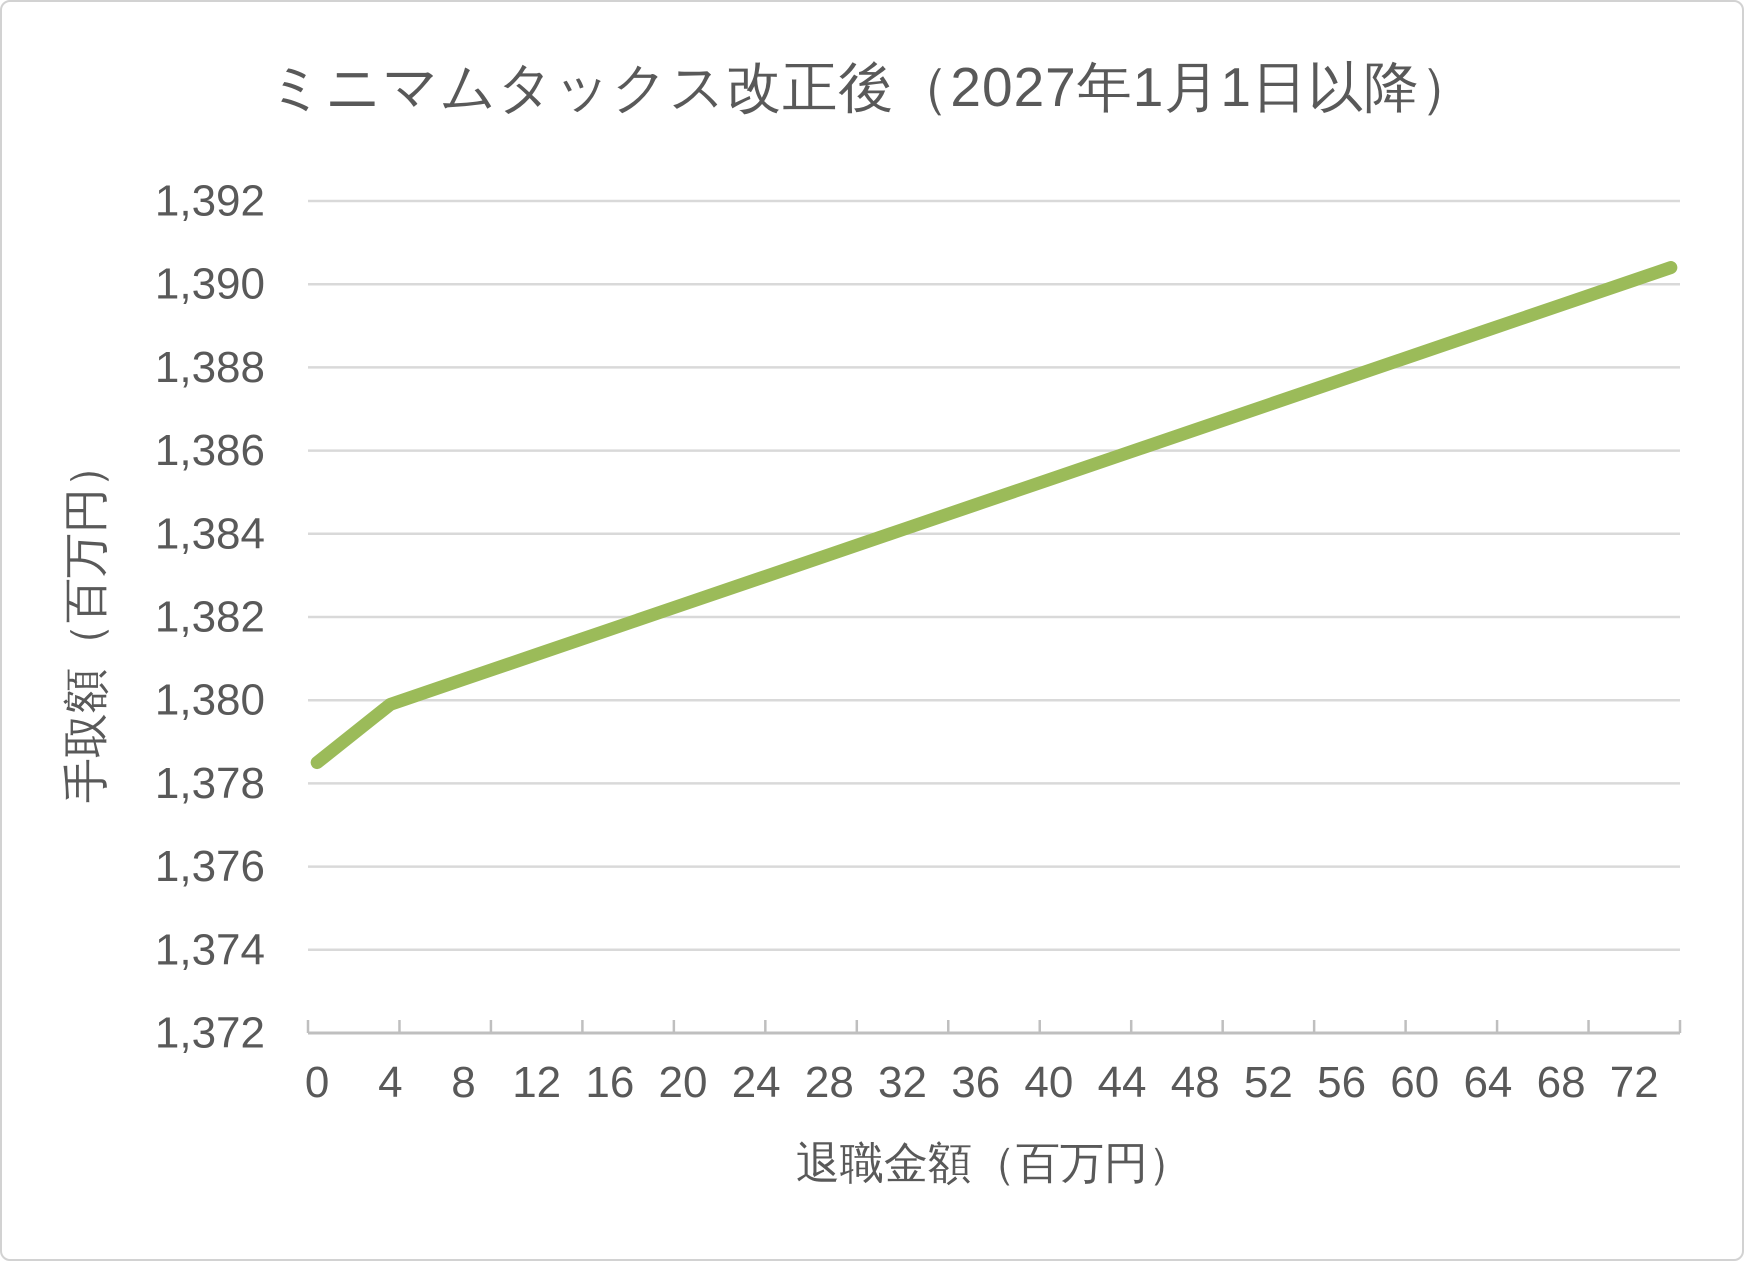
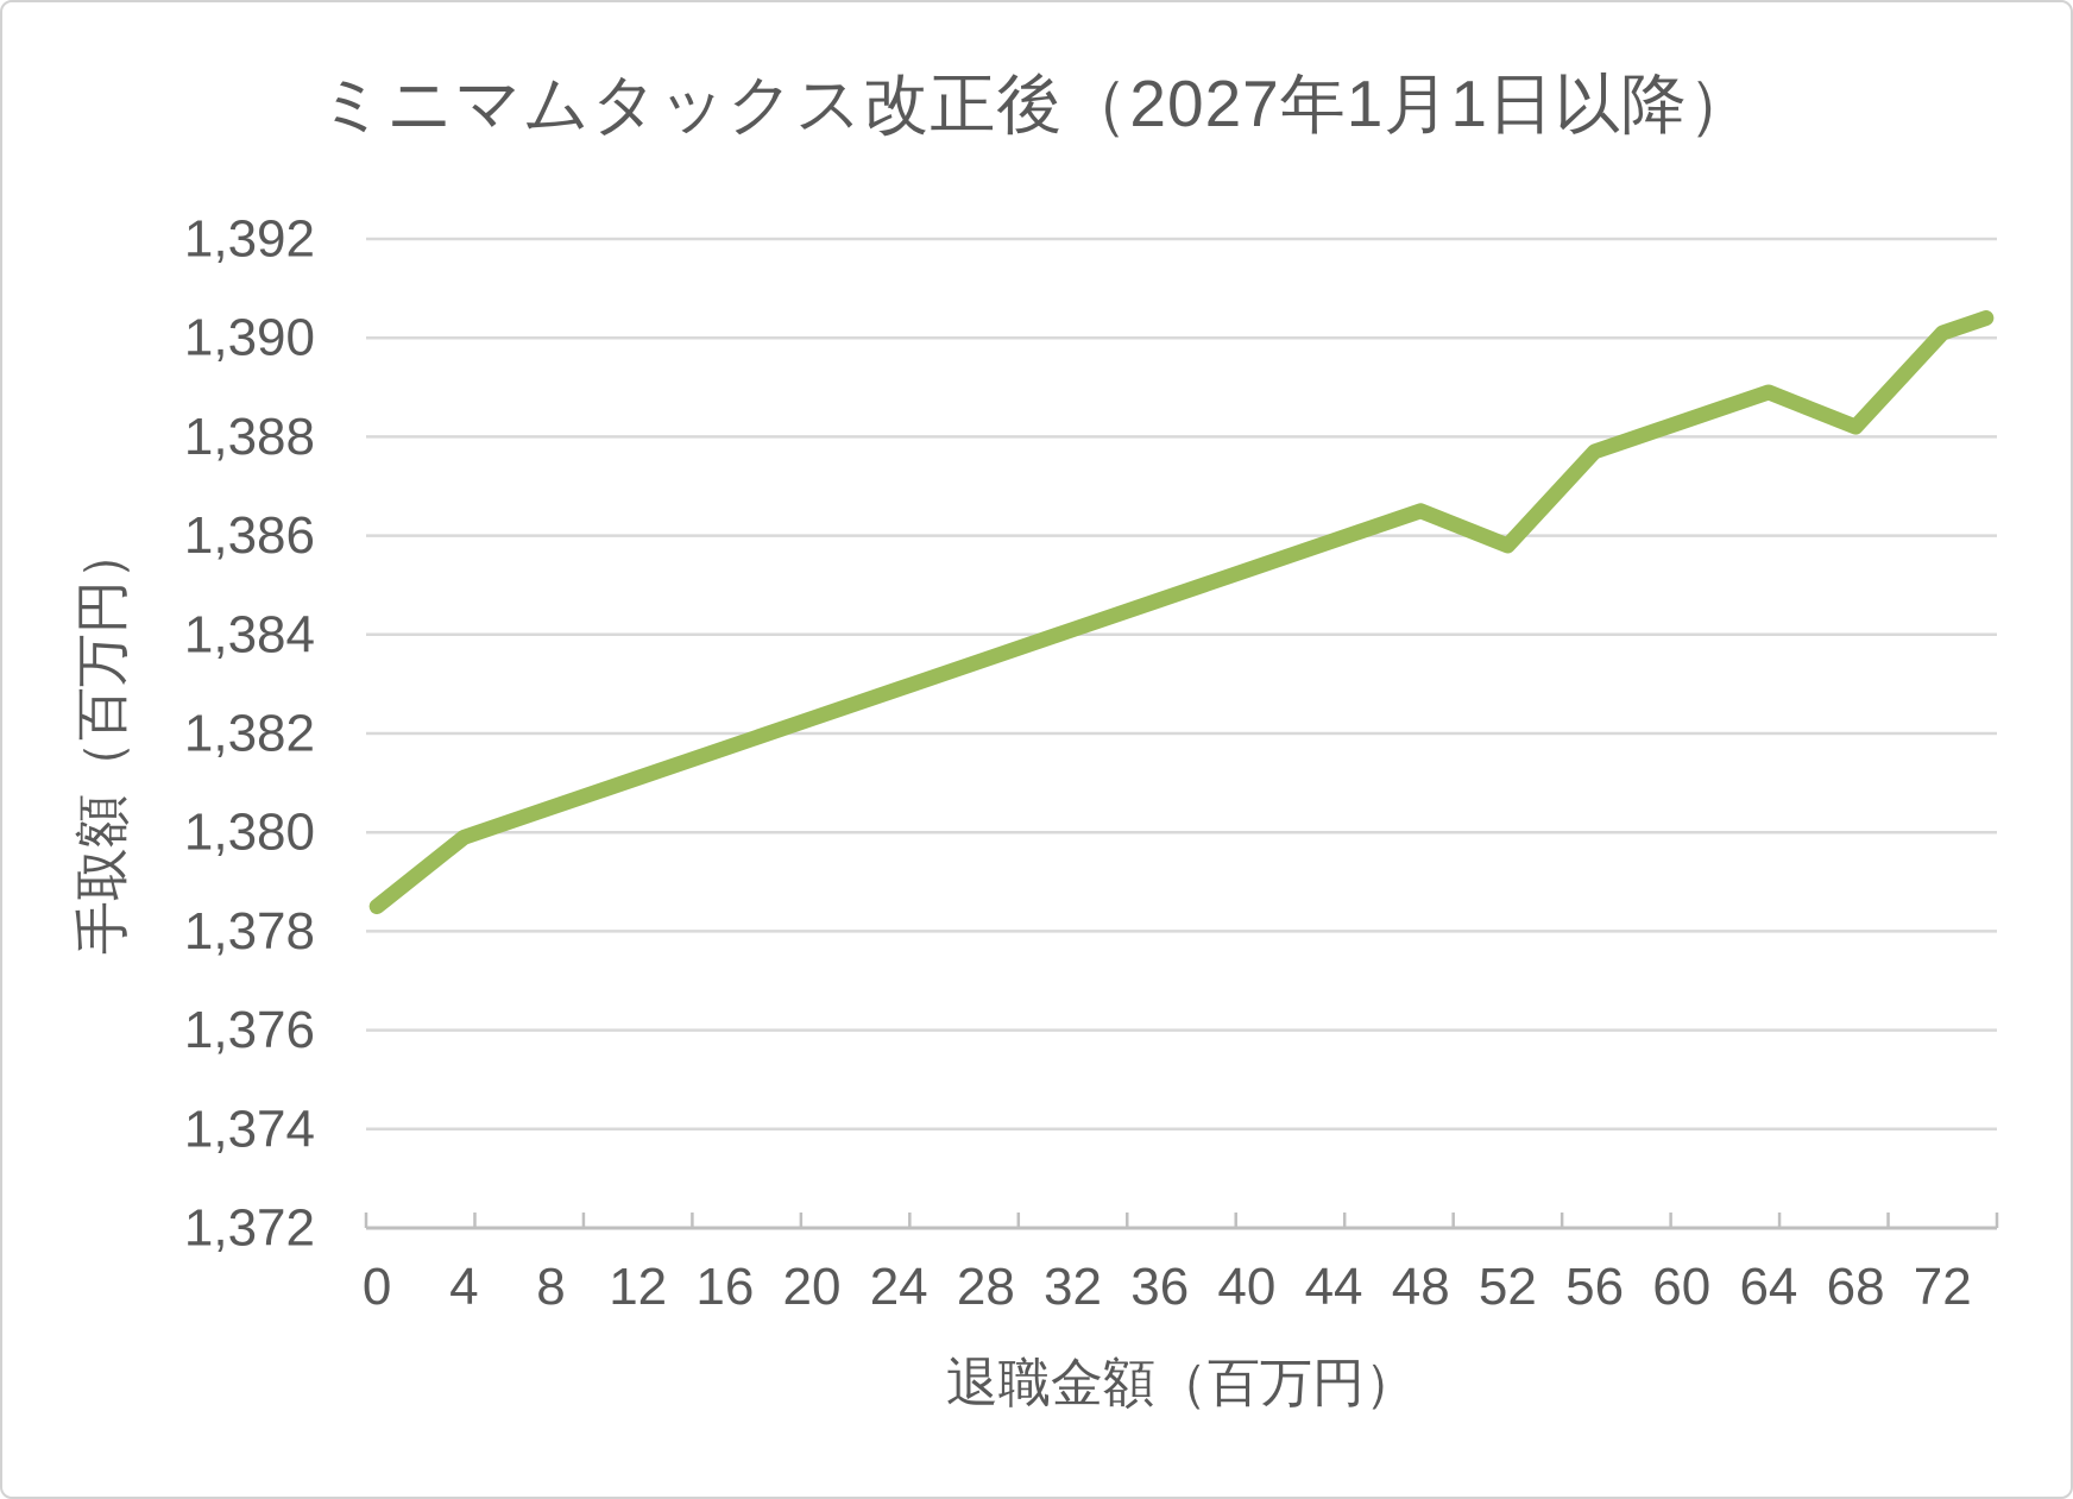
52: 1387.1 -> 1385.8
68: 1389.5 -> 1388.2
